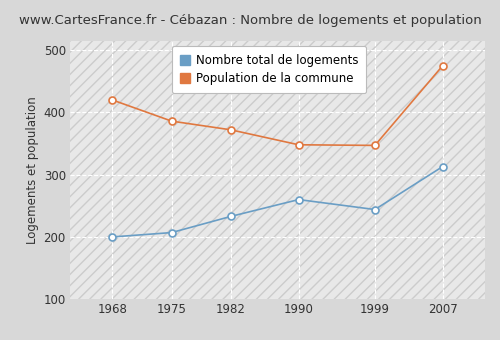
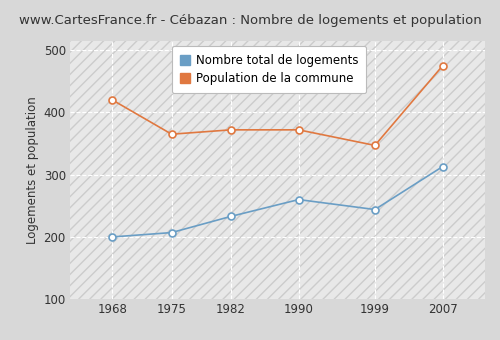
Population de la commune/1975: 386 -> 365
Population de la commune/1990: 348 -> 372
